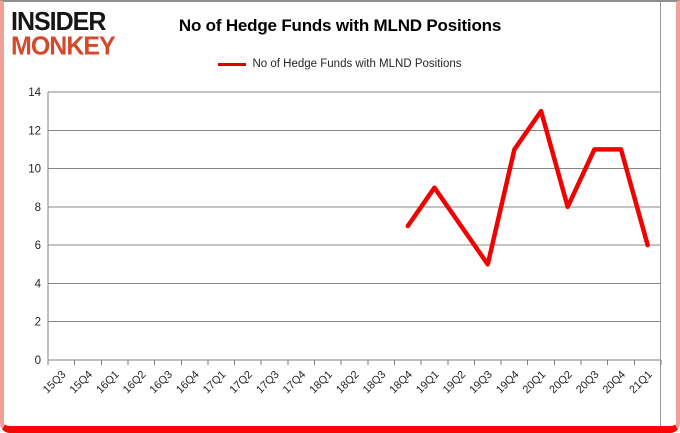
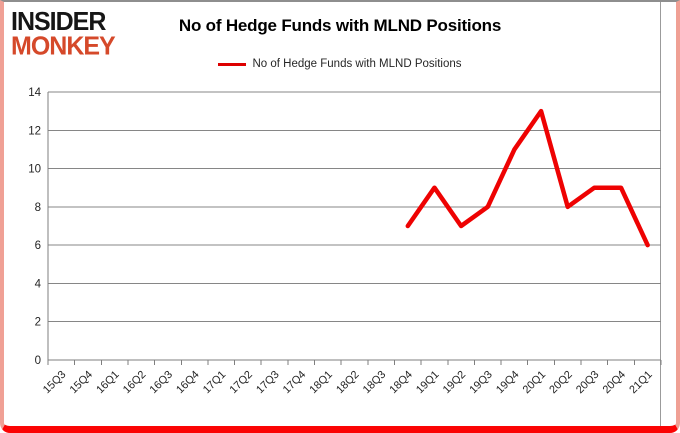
19Q3: 5 -> 8
20Q3: 11 -> 9
20Q4: 11 -> 9
